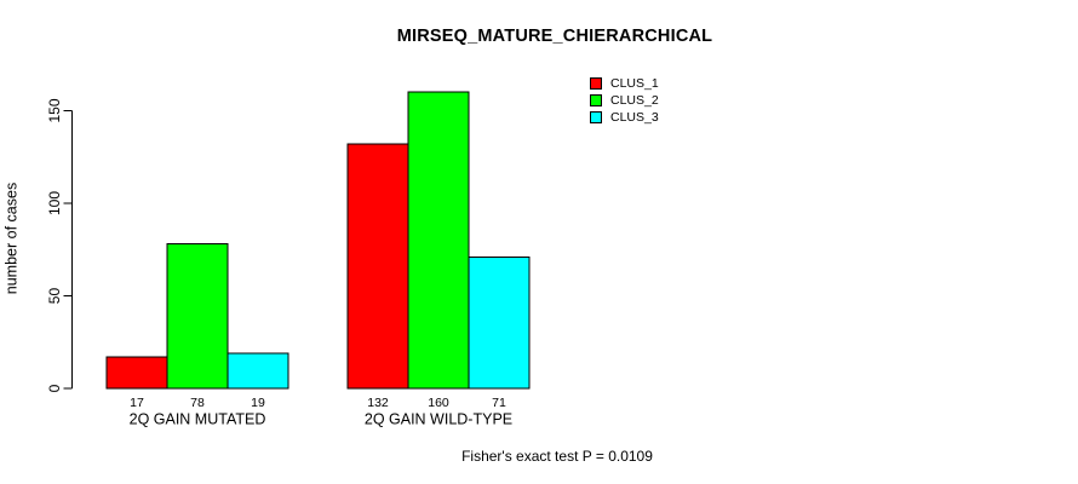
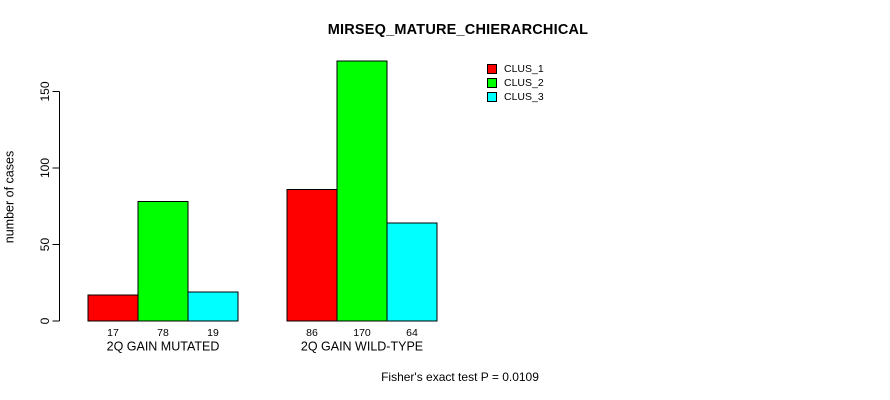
CLUS_1/2Q GAIN WILD-TYPE: 132 -> 86
CLUS_2/2Q GAIN WILD-TYPE: 160 -> 170
CLUS_3/2Q GAIN WILD-TYPE: 71 -> 64
